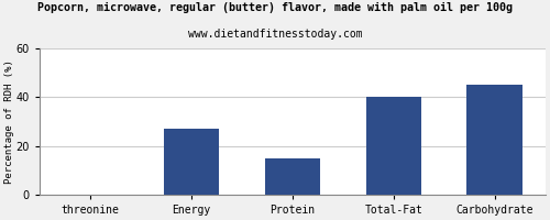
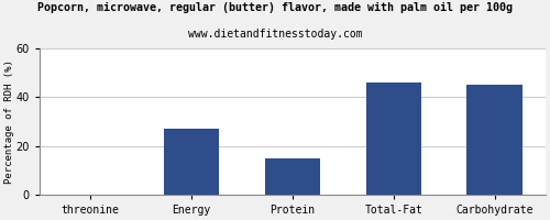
Total-Fat: 40 -> 46
